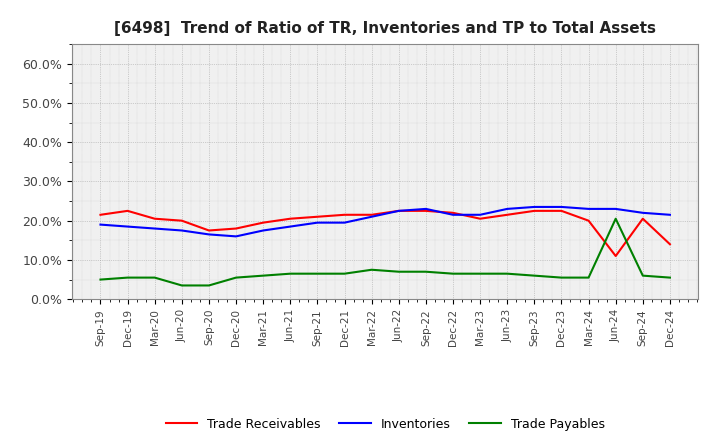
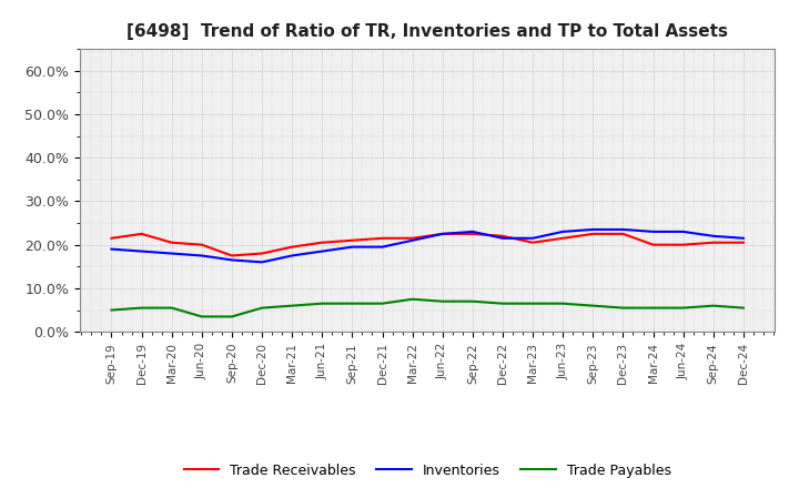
Trade Receivables/Jun-24: 11.0% -> 20.0%
Trade Payables/Jun-24: 20.5% -> 5.5%
Trade Receivables/Dec-24: 14.0% -> 20.5%
